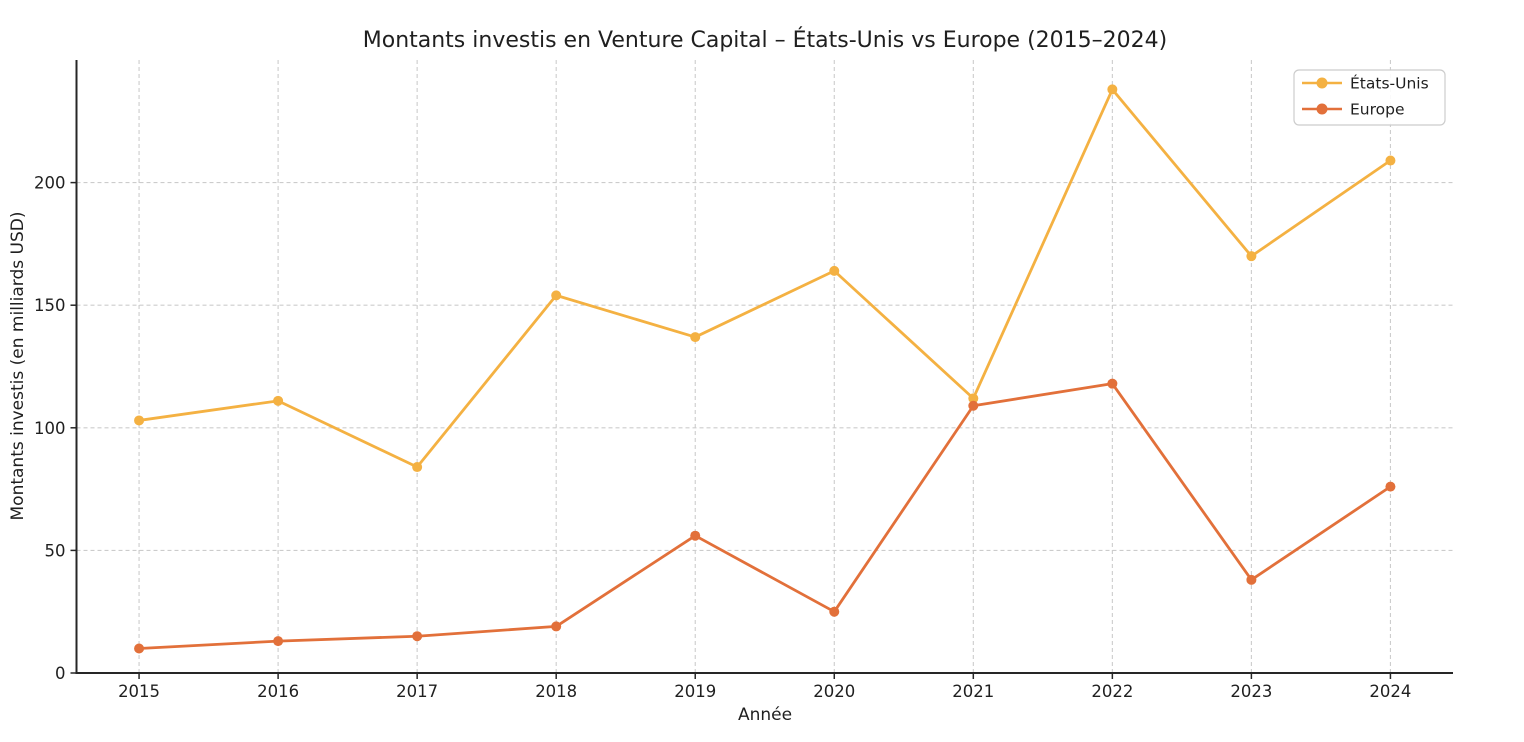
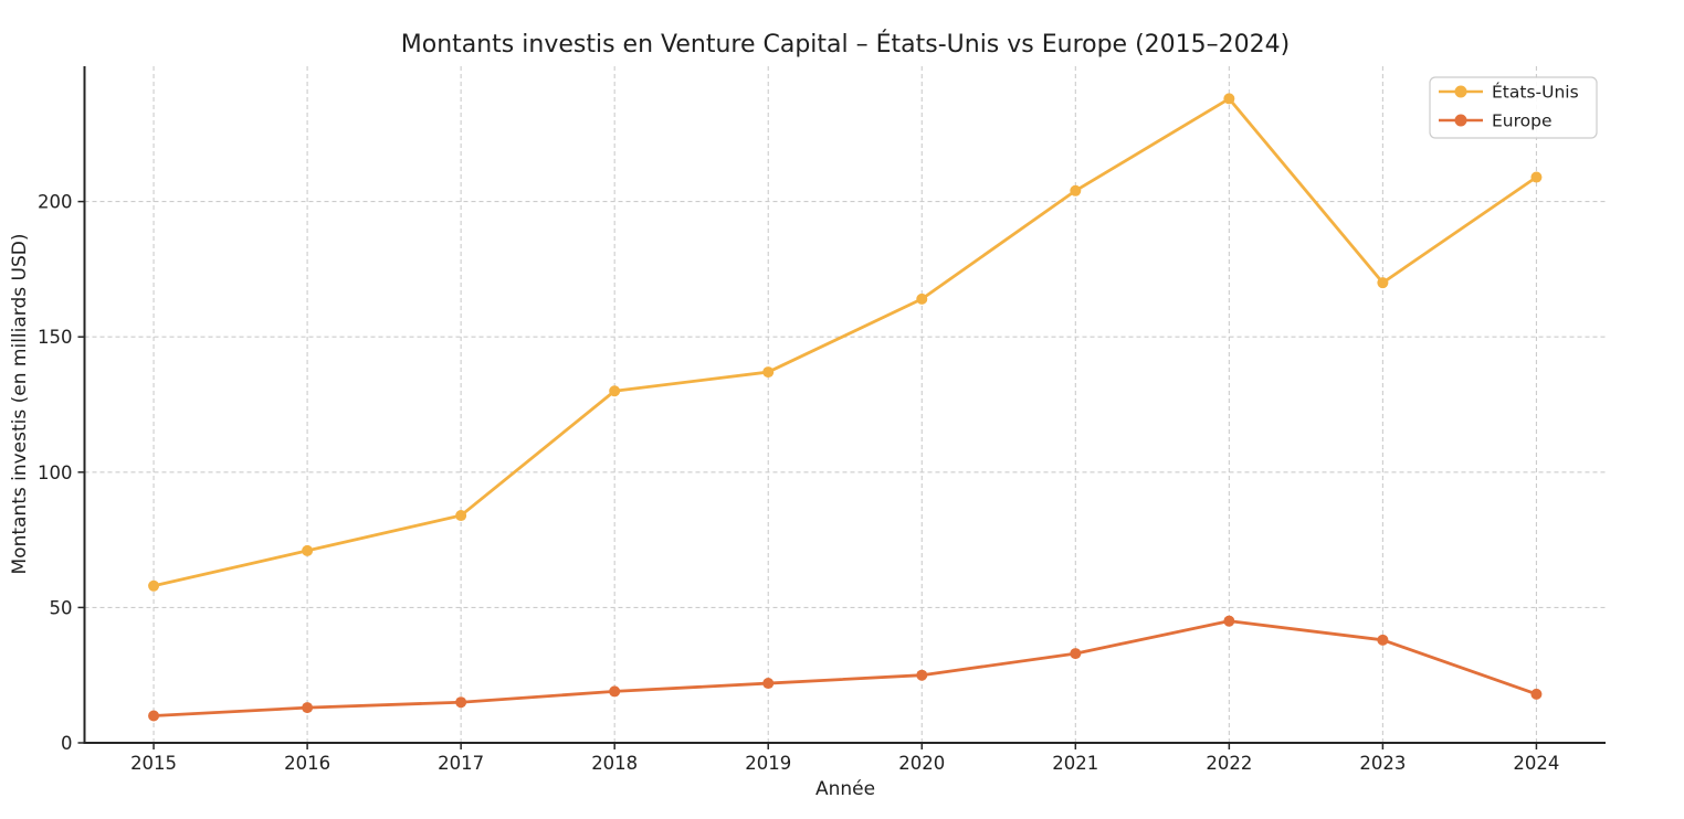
États-Unis/2015: 103 -> 58
États-Unis/2016: 111 -> 71
États-Unis/2018: 154 -> 130
Europe/2019: 56 -> 22
États-Unis/2021: 112 -> 204
Europe/2021: 109 -> 33
Europe/2022: 118 -> 45
Europe/2024: 76 -> 18
